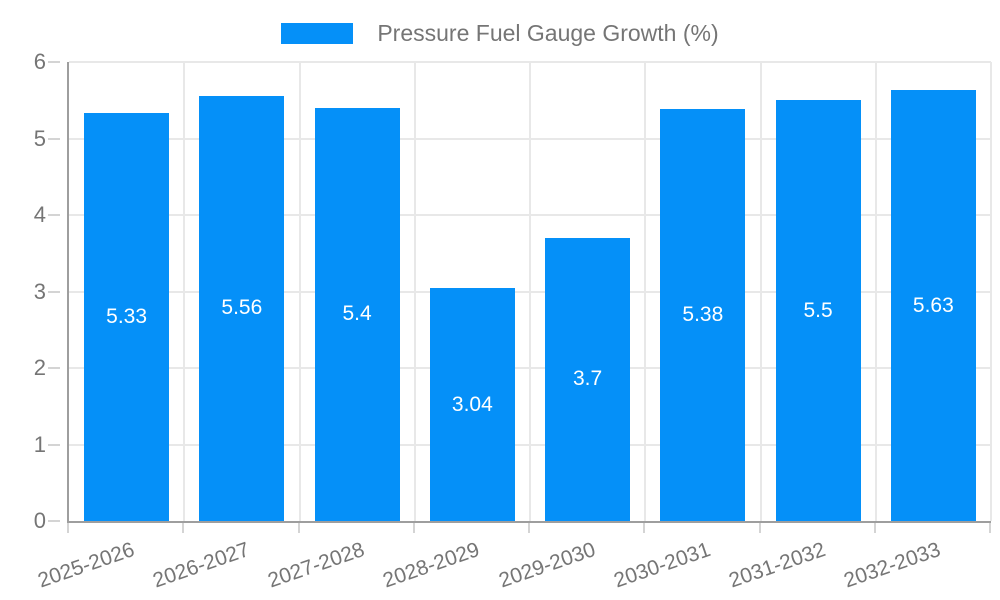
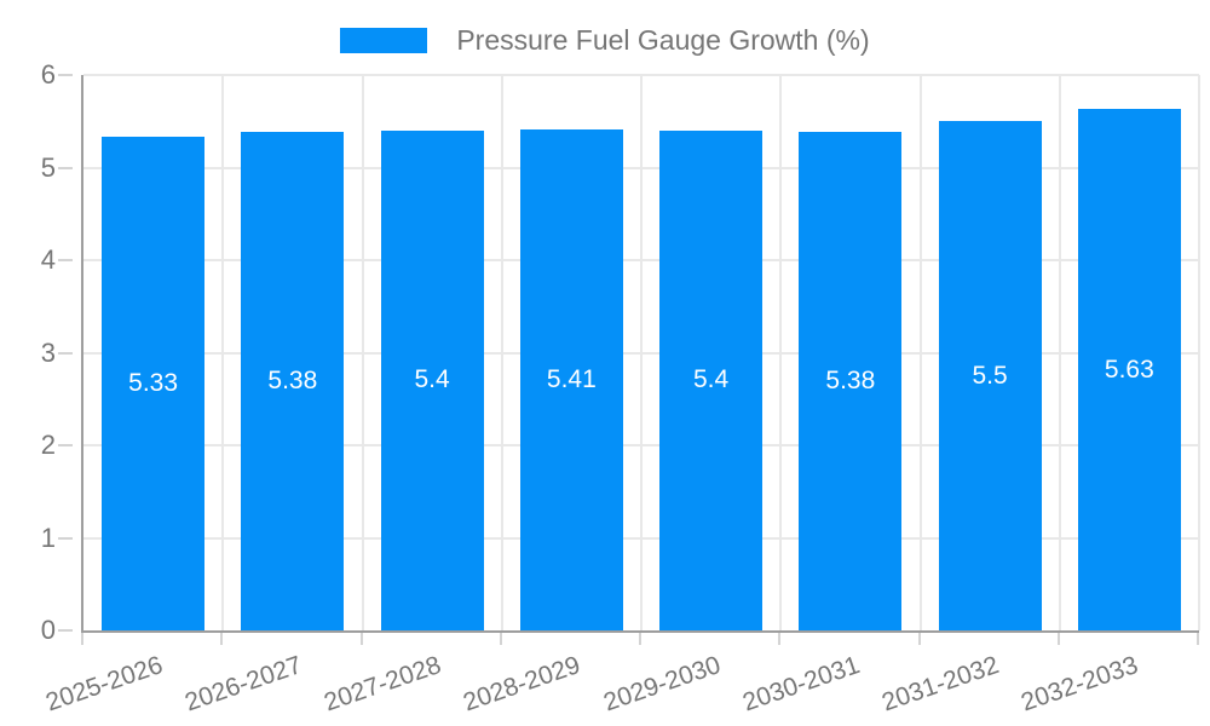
2026-2027: 5.56 -> 5.38
2028-2029: 3.04 -> 5.41
2029-2030: 3.7 -> 5.4
